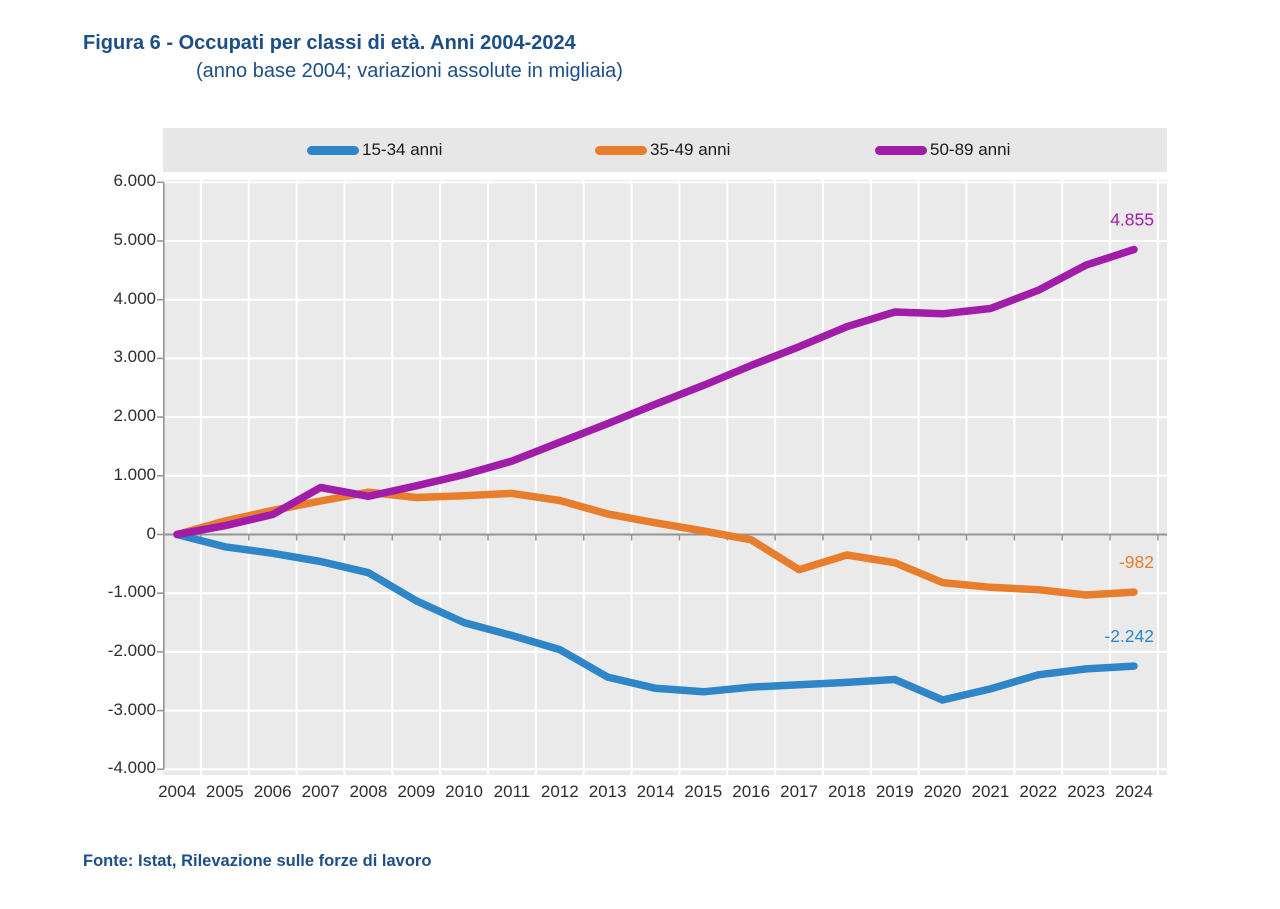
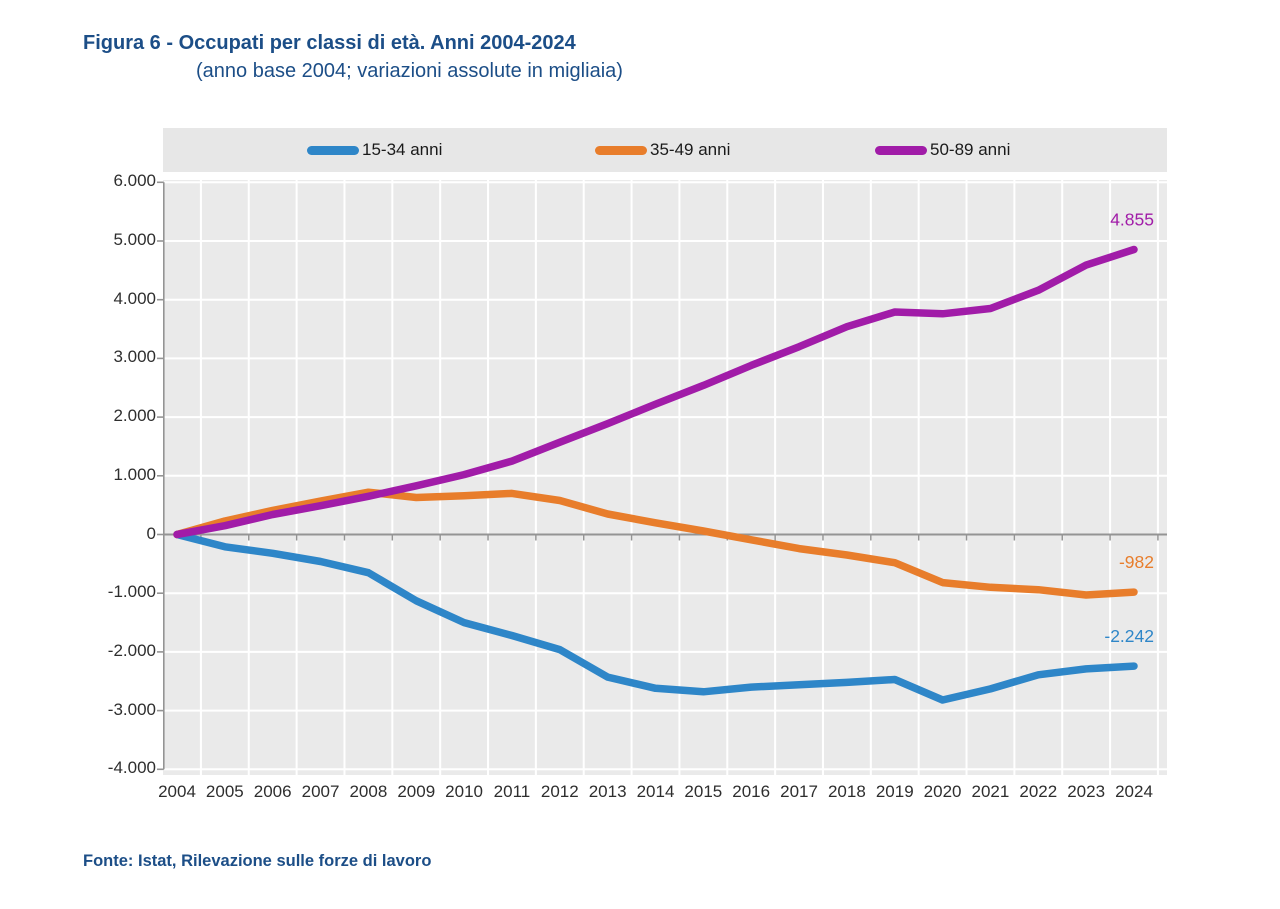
50-89 anni/2007: 800 -> 500
35-49 anni/2017: -600 -> -200
